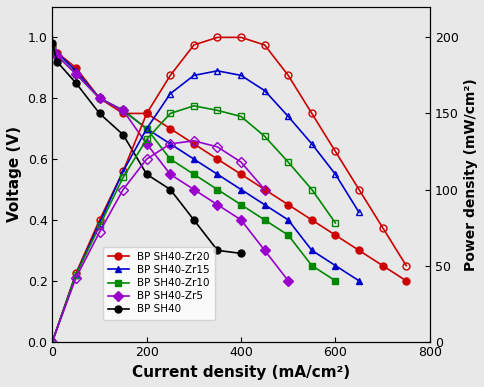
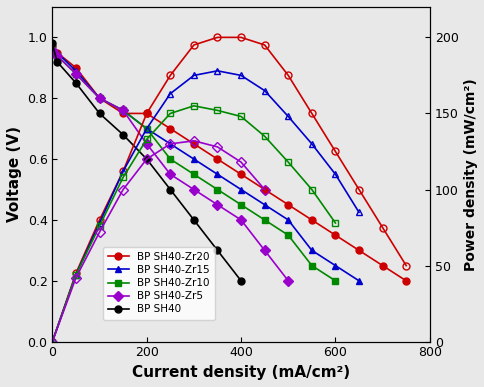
BP SH40/200: 0.55 -> 0.60
BP SH40/400: 0.29 -> 0.20
